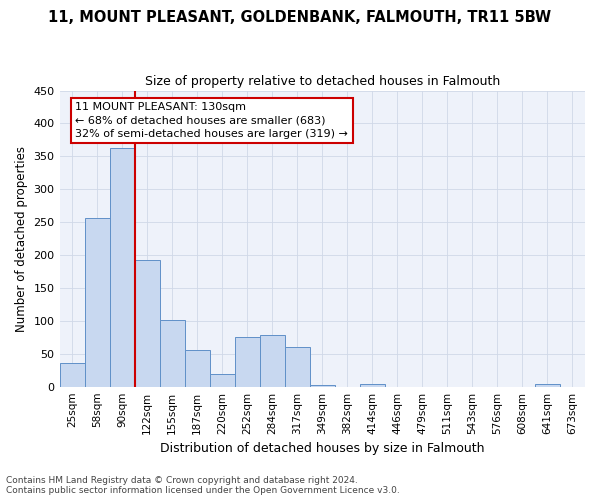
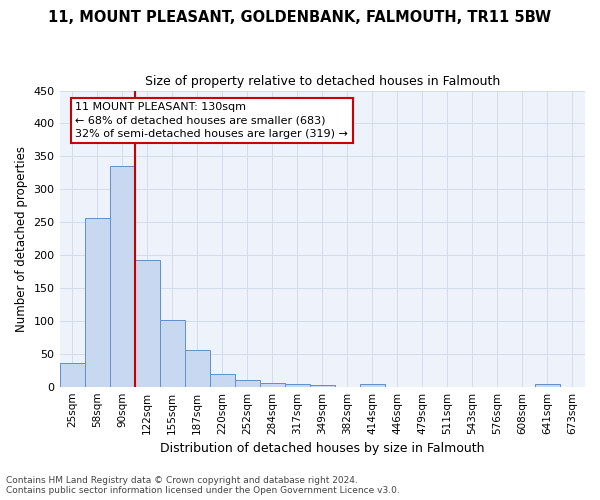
90sqm: 362 -> 335
252sqm: 76 -> 10
284sqm: 78 -> 6
317sqm: 60 -> 4
